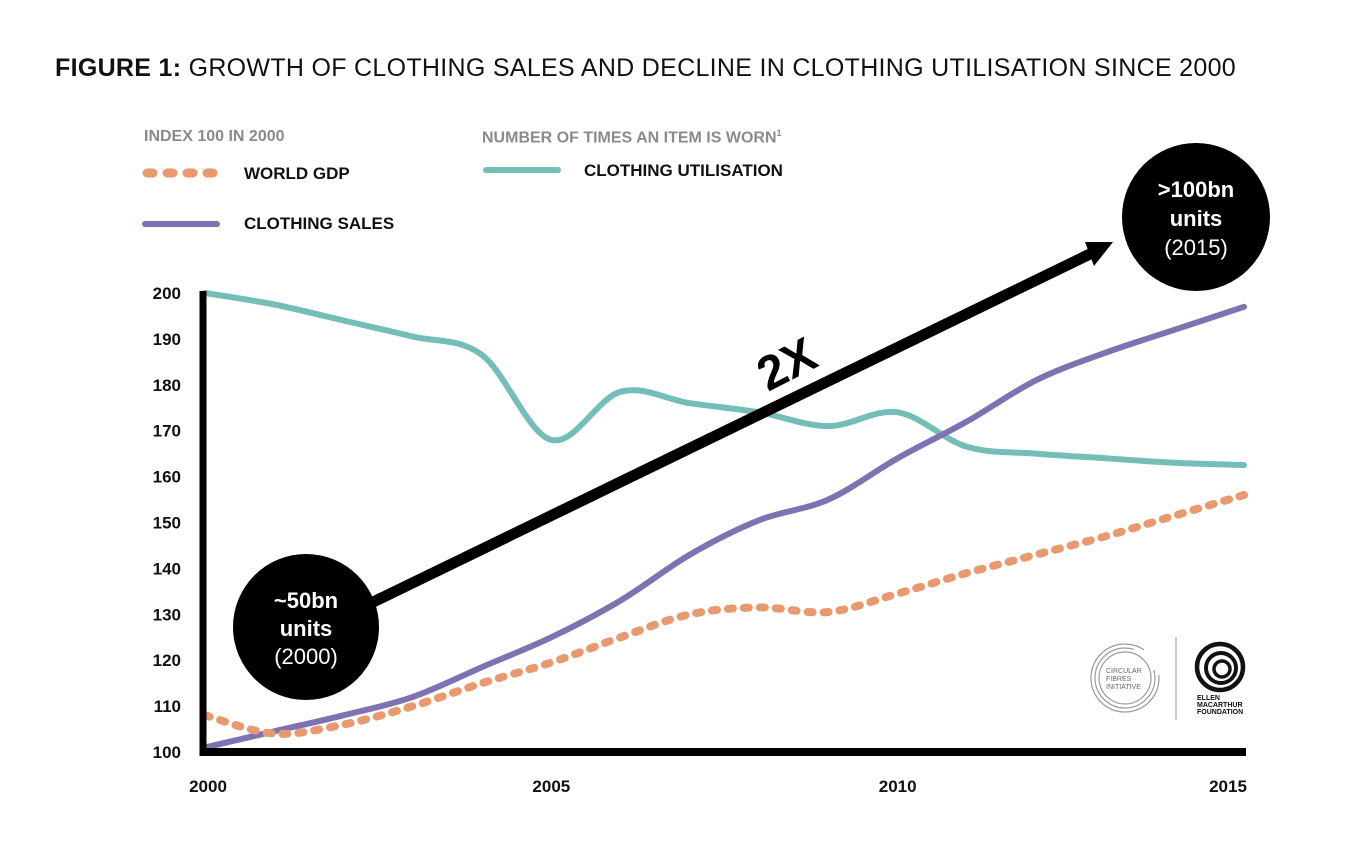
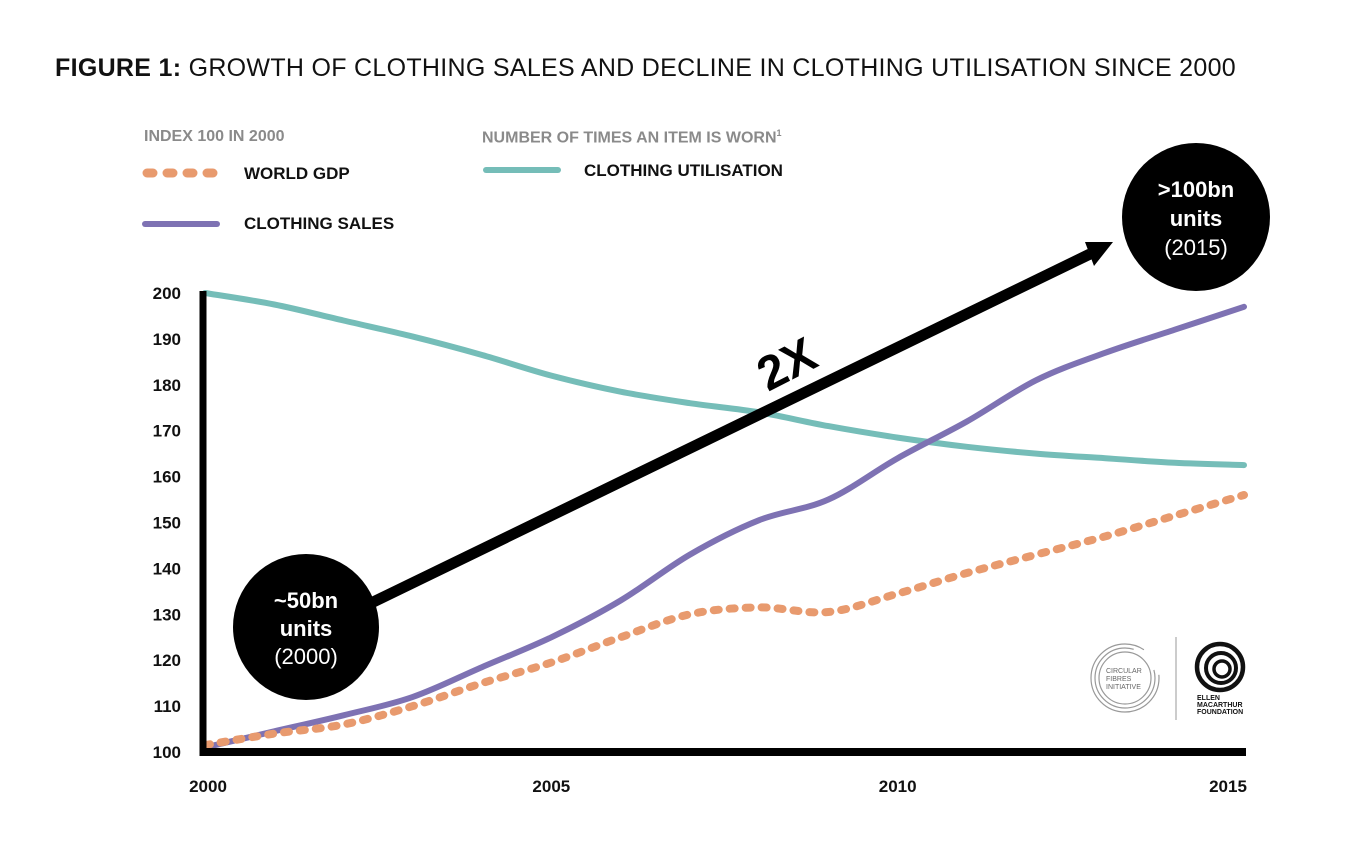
WORLD GDP/2000: 108 -> 102
CLOTHING UTILISATION/2005: 168 -> 182
CLOTHING UTILISATION/2010: 174 -> 168
